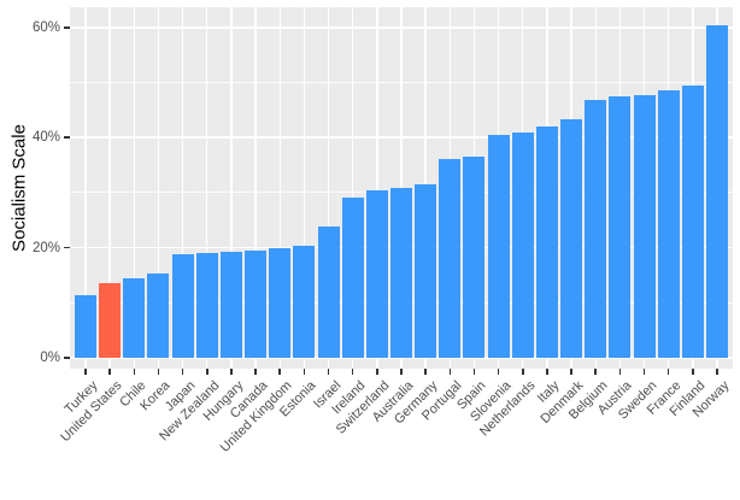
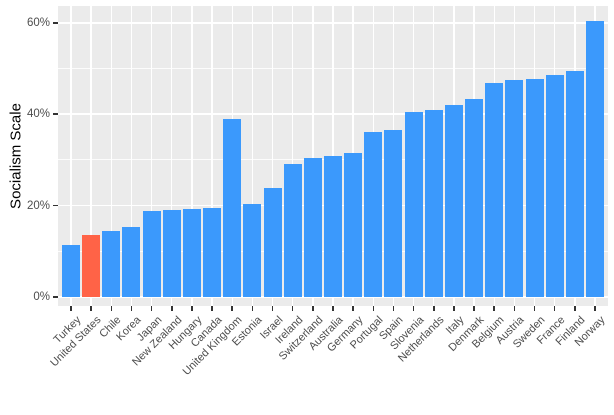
United Kingdom: 20% -> 39%
